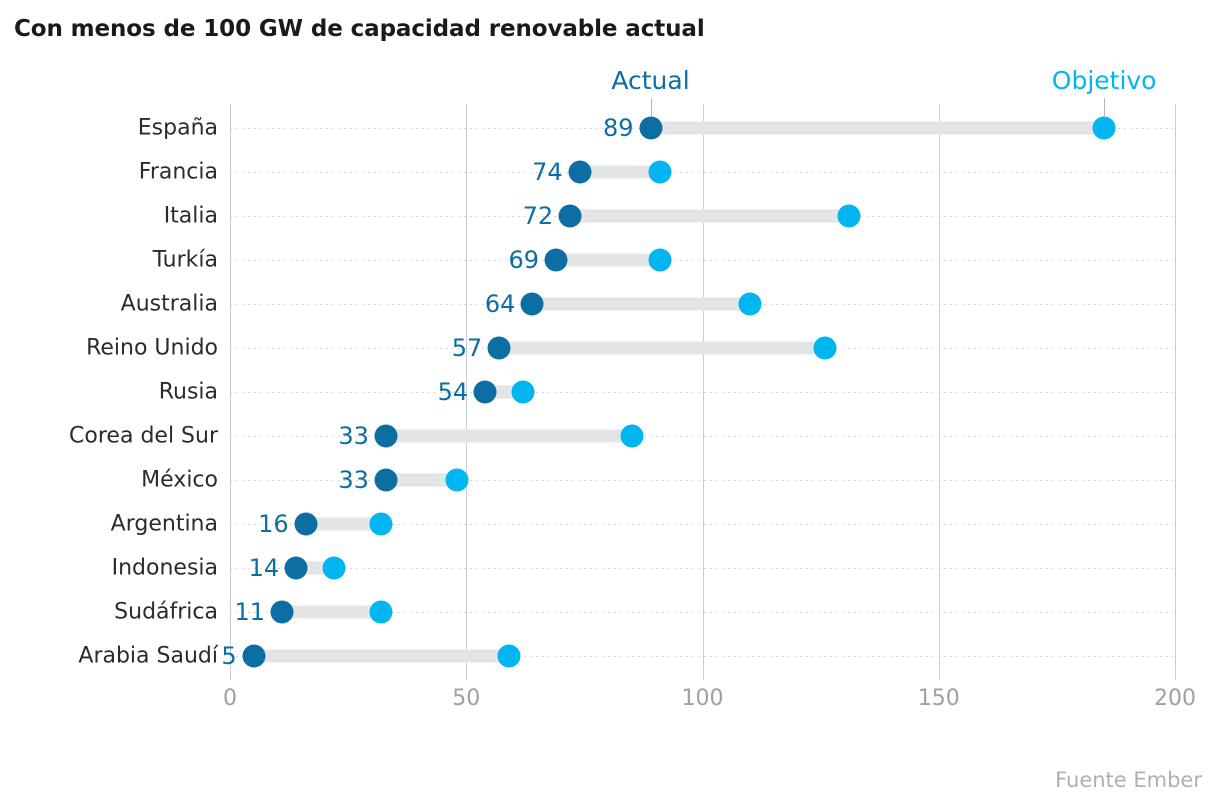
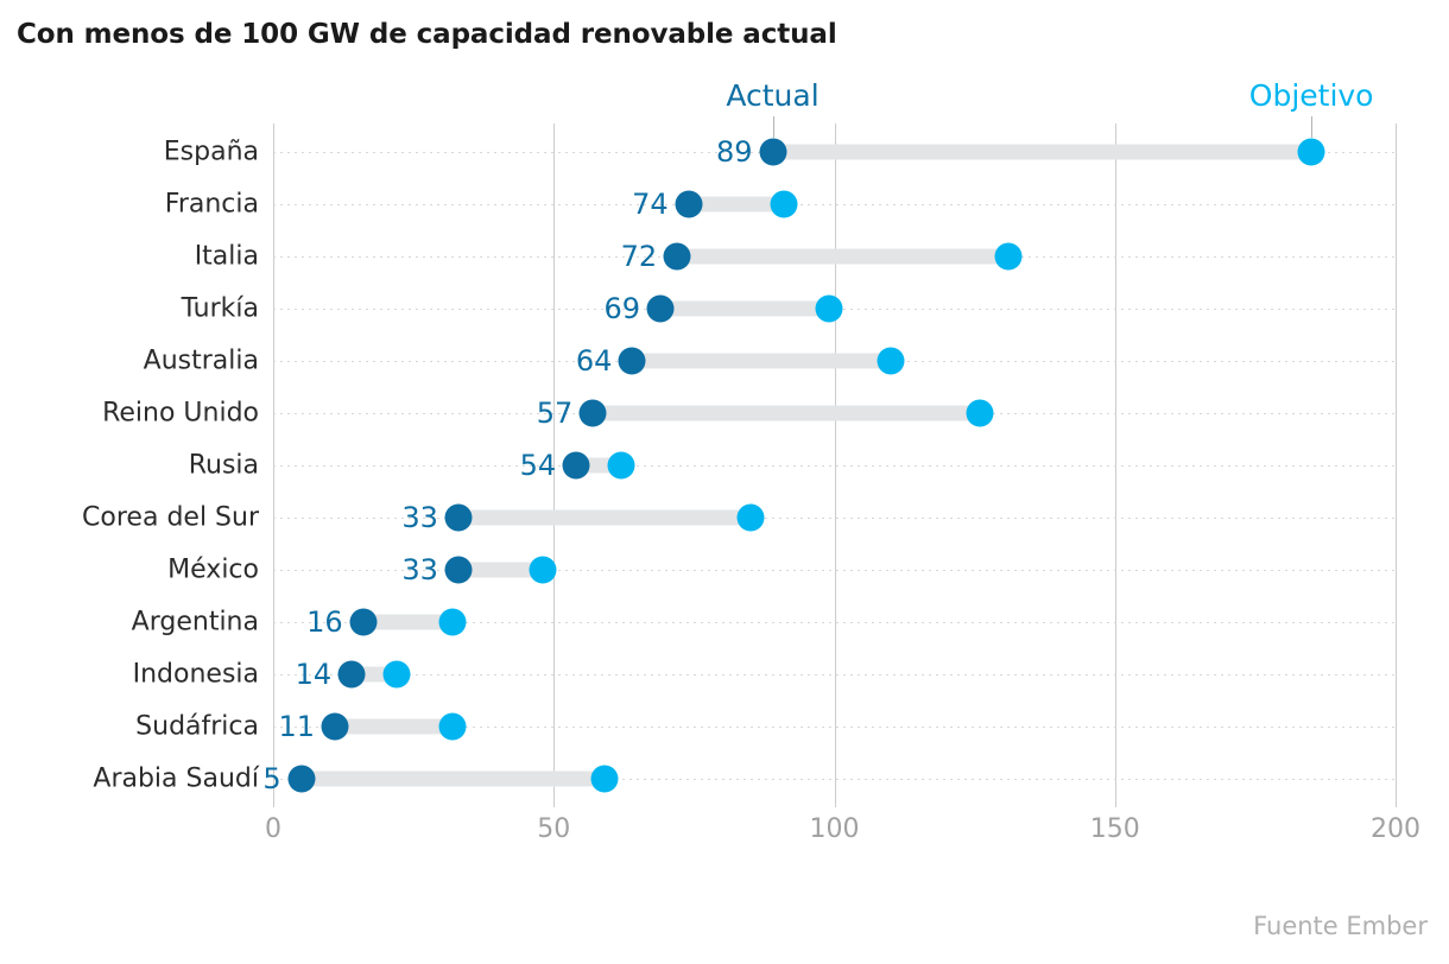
Objetivo/Turkía: 91 -> 99
